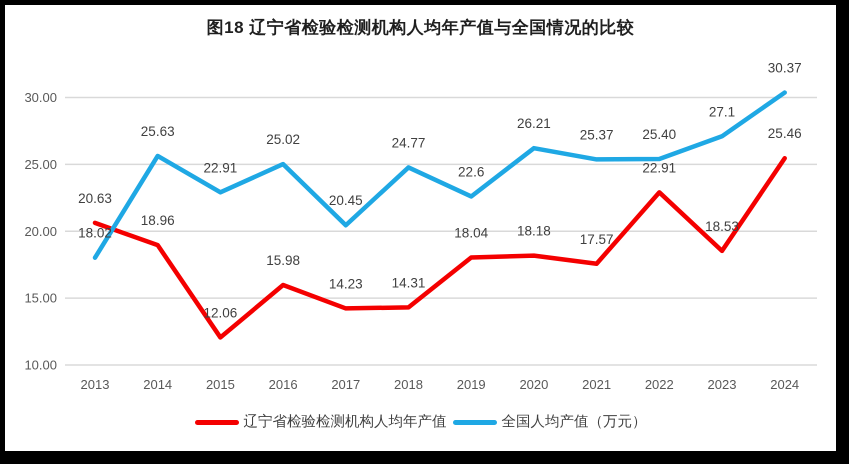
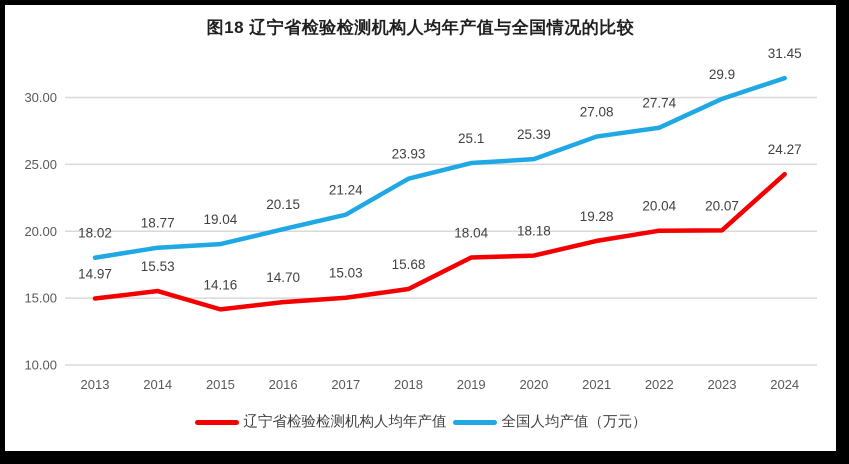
辽宁省检验检测机构人均年产值/2013: 20.63 -> 14.97
辽宁省检验检测机构人均年产值/2014: 18.96 -> 15.53
全国人均产值（万元）/2014: 25.63 -> 18.77
辽宁省检验检测机构人均年产值/2015: 12.06 -> 14.16
全国人均产值（万元）/2015: 22.91 -> 19.04
辽宁省检验检测机构人均年产值/2016: 15.98 -> 14.70
全国人均产值（万元）/2016: 25.02 -> 20.15
辽宁省检验检测机构人均年产值/2017: 14.23 -> 15.03
全国人均产值（万元）/2017: 20.45 -> 21.24
辽宁省检验检测机构人均年产值/2018: 14.31 -> 15.68
全国人均产值（万元）/2018: 24.77 -> 23.93
全国人均产值（万元）/2019: 22.6 -> 25.1
全国人均产值（万元）/2020: 26.21 -> 25.39
辽宁省检验检测机构人均年产值/2021: 17.57 -> 19.28
全国人均产值（万元）/2021: 25.37 -> 27.08
辽宁省检验检测机构人均年产值/2022: 22.91 -> 20.04
全国人均产值（万元）/2022: 25.40 -> 27.74
辽宁省检验检测机构人均年产值/2023: 18.53 -> 20.07
全国人均产值（万元）/2023: 27.1 -> 29.9
辽宁省检验检测机构人均年产值/2024: 25.46 -> 24.27
全国人均产值（万元）/2024: 30.37 -> 31.45
